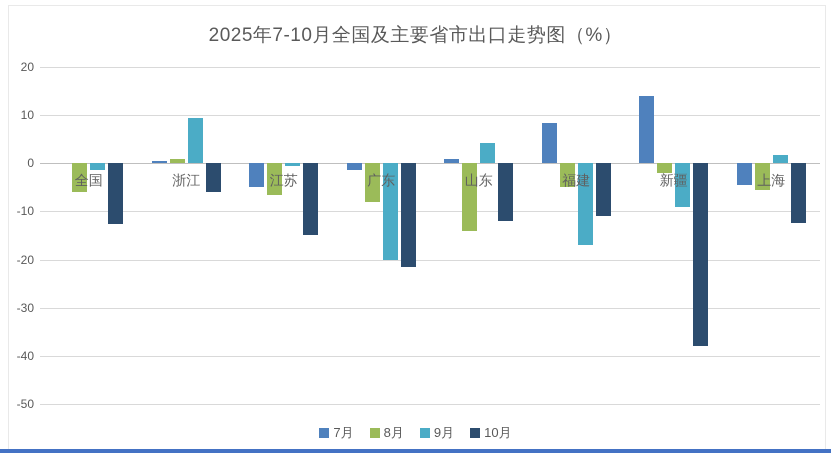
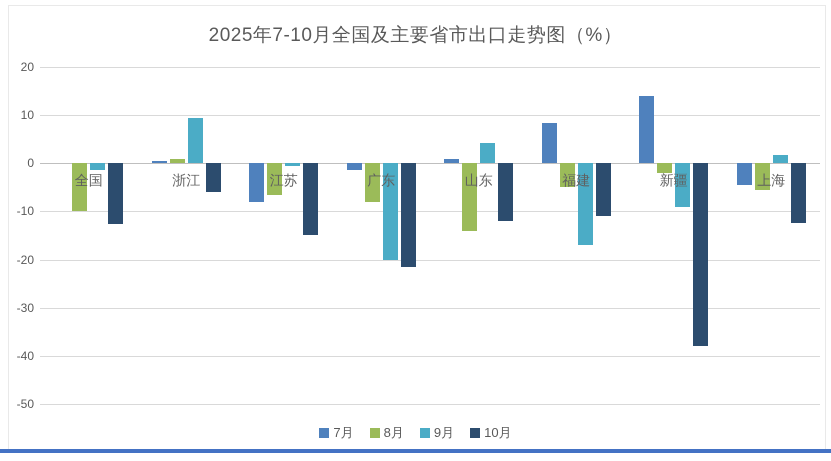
8月/全国: -6 -> -10
7月/江苏: -5 -> -8
